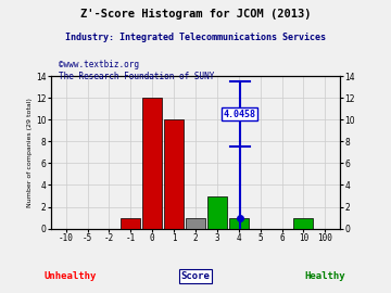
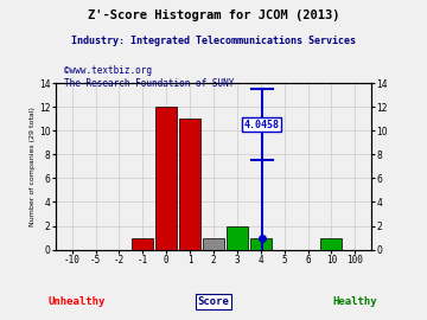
1: 10 -> 11
3: 3 -> 2
